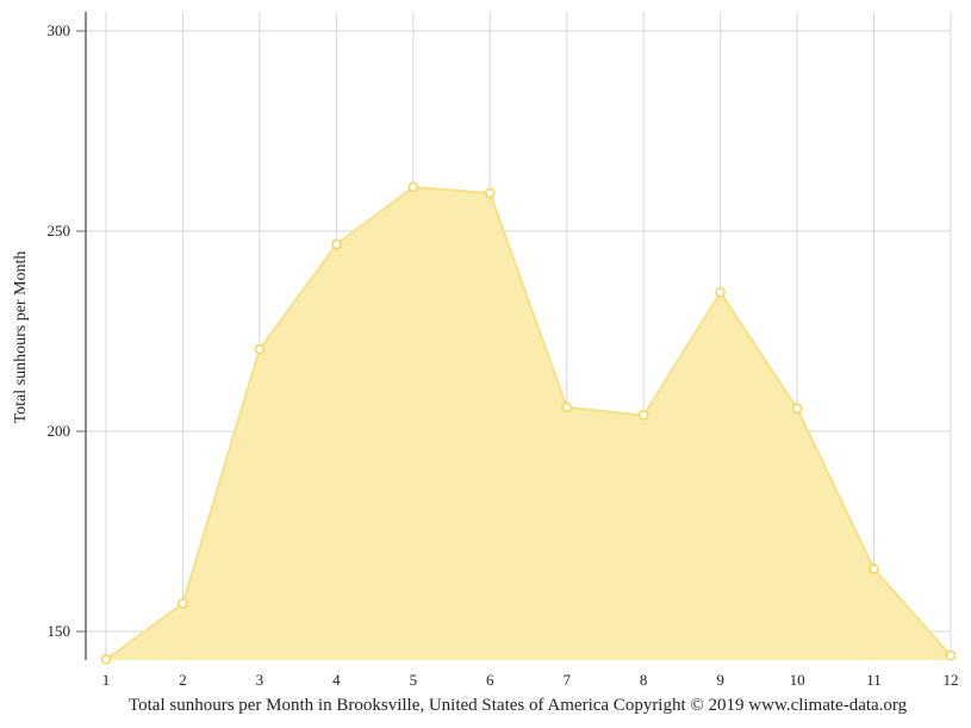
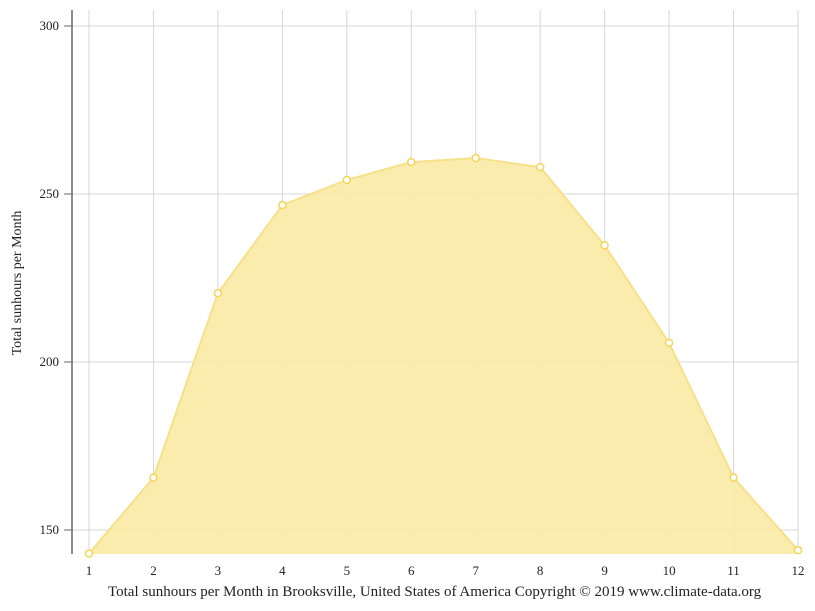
2: 157 -> 166
5: 261 -> 254
7: 206 -> 261
8: 204 -> 258
